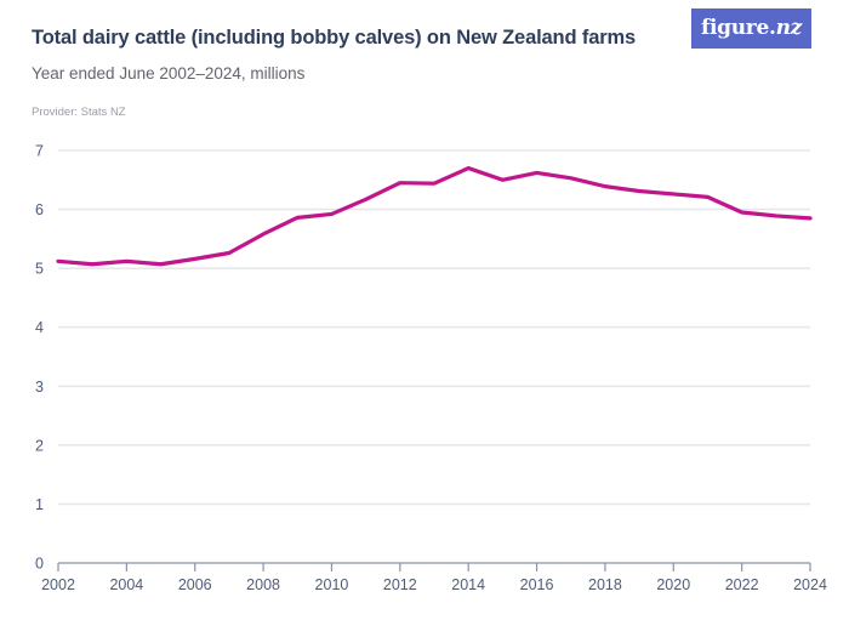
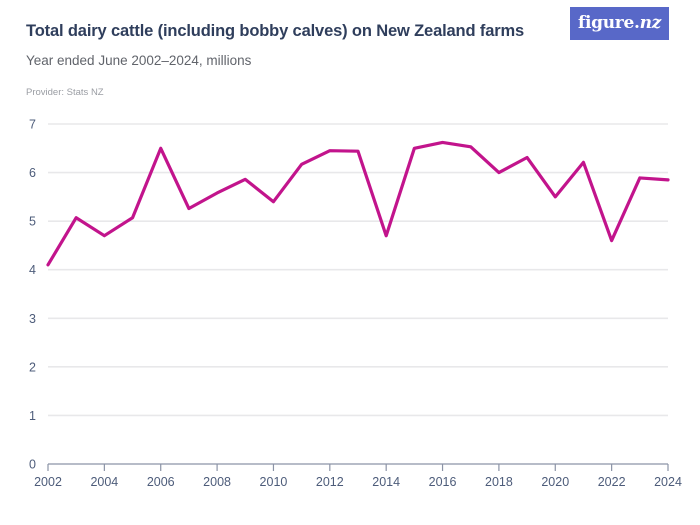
2002: 5.1 -> 4.1
2004: 5.1 -> 4.7
2006: 5.2 -> 6.5
2010: 5.9 -> 5.4
2014: 6.7 -> 4.7
2018: 6.4 -> 6.0
2020: 6.3 -> 5.5
2022: 6.0 -> 4.6
